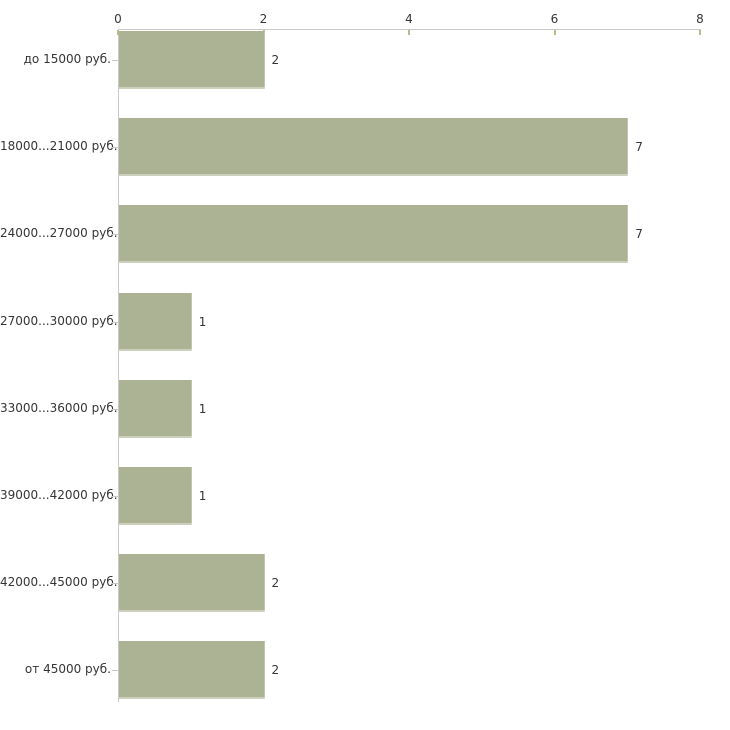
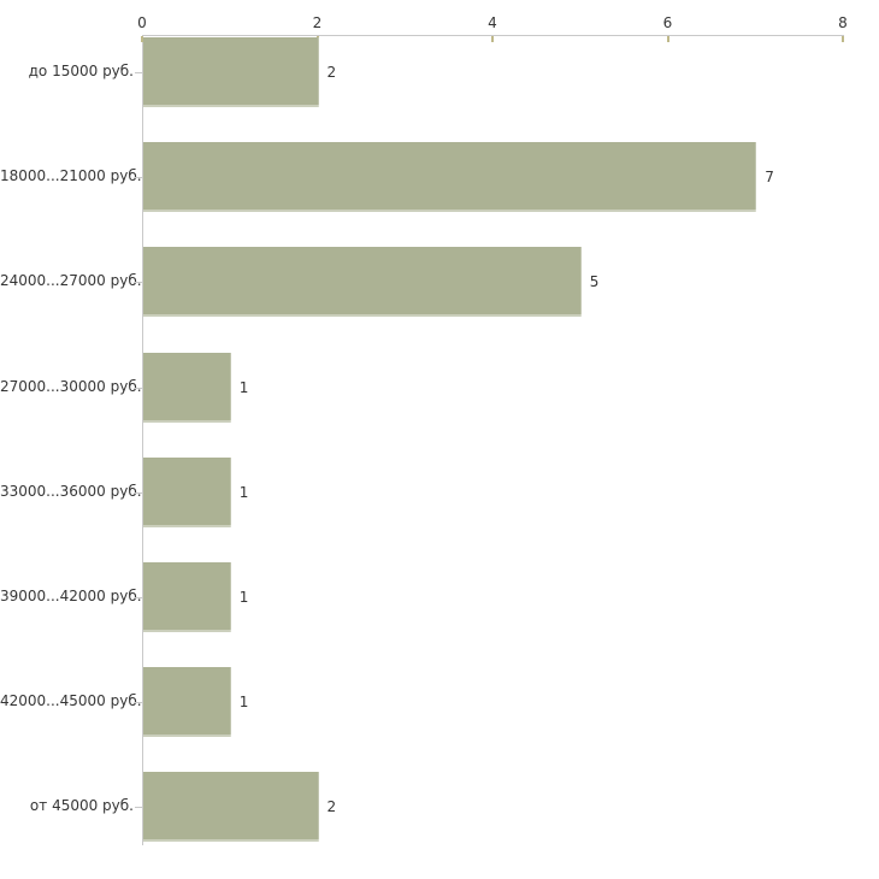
24000...27000 руб.: 7 -> 5
42000...45000 руб.: 2 -> 1
